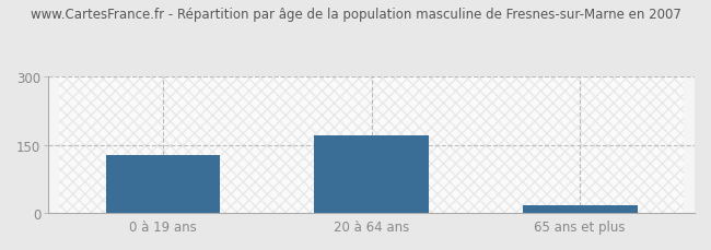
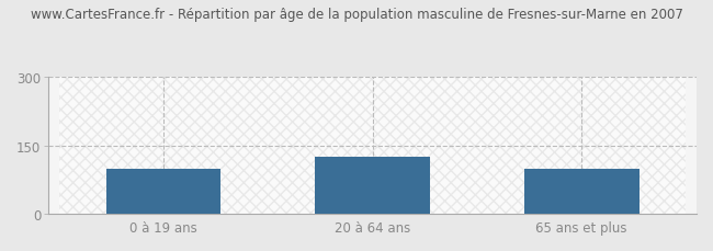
0 à 19 ans: 128 -> 100
20 à 64 ans: 170 -> 125
65 ans et plus: 18 -> 100
